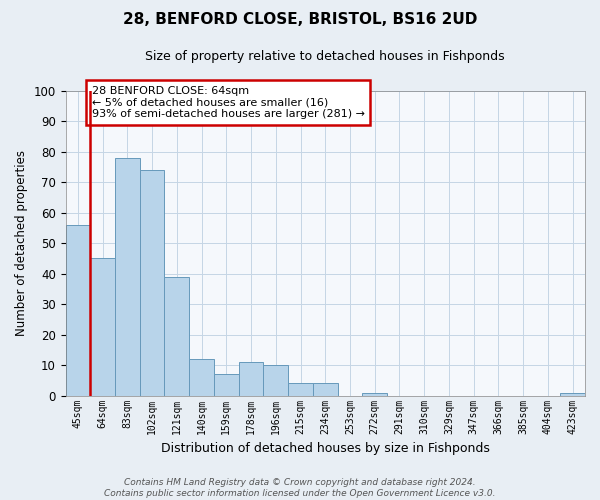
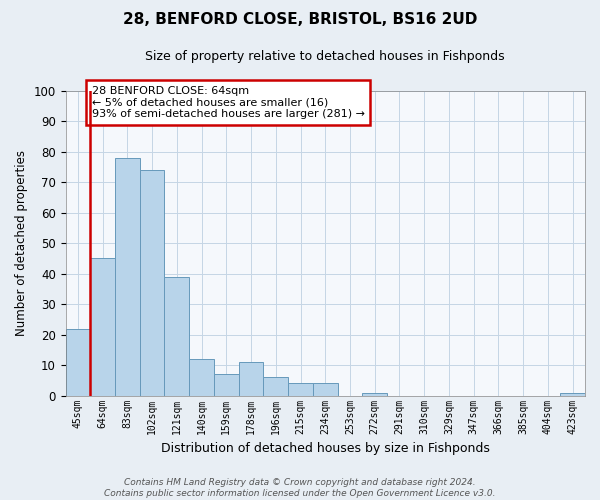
45sqm: 56 -> 22
196sqm: 10 -> 6
